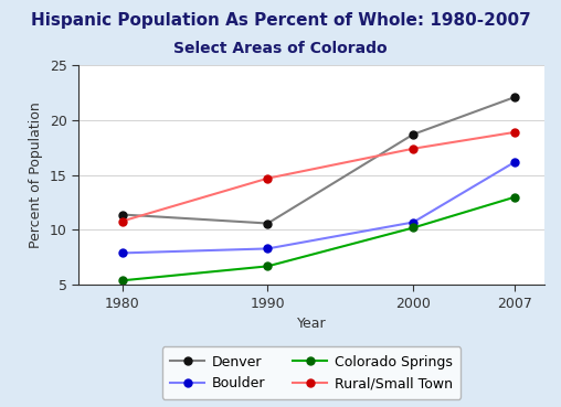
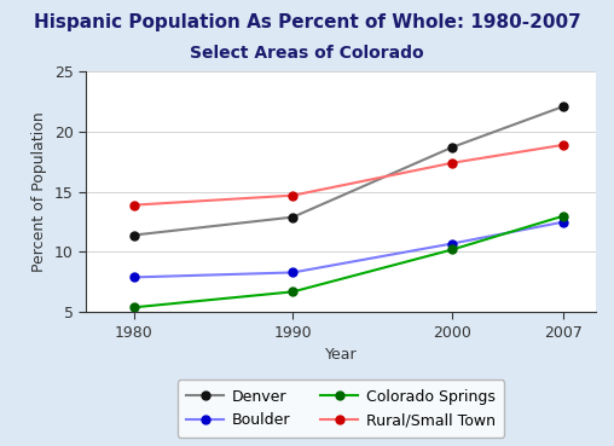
Rural/Small Town/1980: 10.8 -> 13.9
Denver/1990: 10.6 -> 12.9
Boulder/2007: 16.2 -> 12.5
